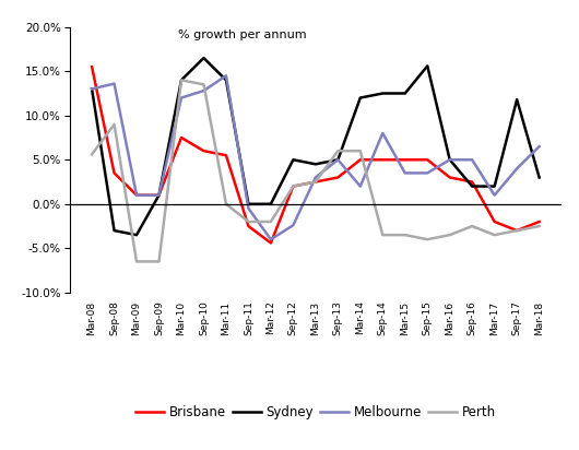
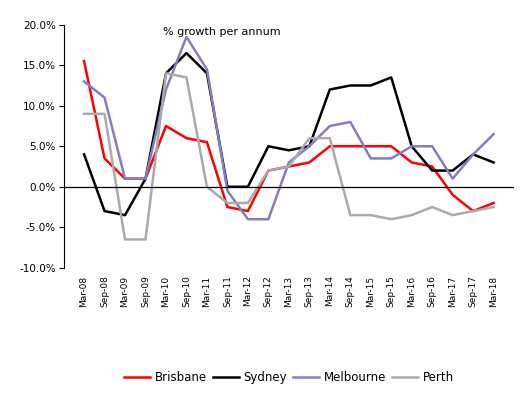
Sydney/Mar-08: 13.0% -> 4.0%
Perth/Mar-08: 5.6% -> 9.0%
Melbourne/Sep-08: 13.6% -> 11.0%
Melbourne/Sep-10: 12.8% -> 18.5%
Brisbane/Mar-12: -4.4% -> -3.0%
Melbourne/Sep-12: -2.4% -> -4.0%
Melbourne/Mar-14: 2.0% -> 7.5%
Sydney/Sep-15: 15.6% -> 13.5%
Brisbane/Mar-17: -2.0% -> -1.0%
Sydney/Sep-17: 11.8% -> 4.0%
